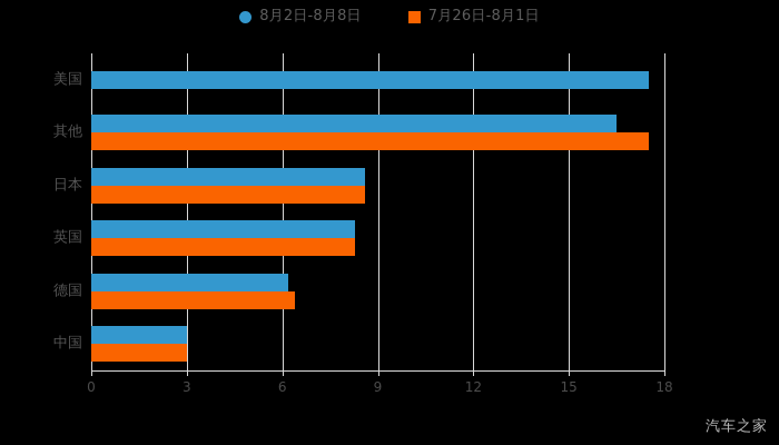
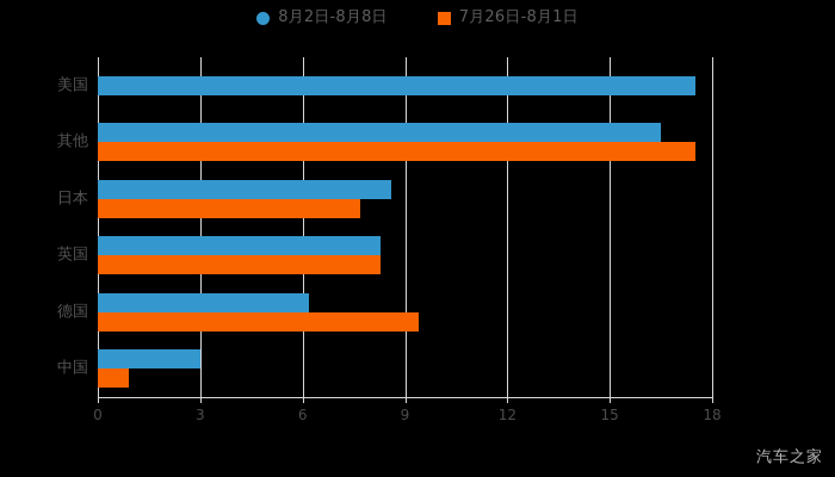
7月26日-8月1日/日本: 8.6 -> 7.7
7月26日-8月1日/德国: 6.4 -> 9.4
7月26日-8月1日/中国: 3.0 -> 0.9
